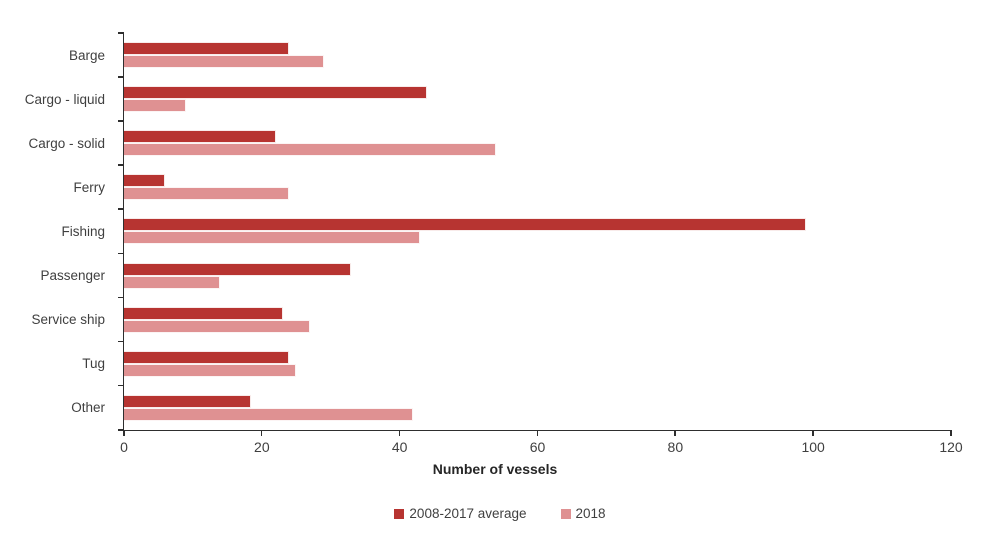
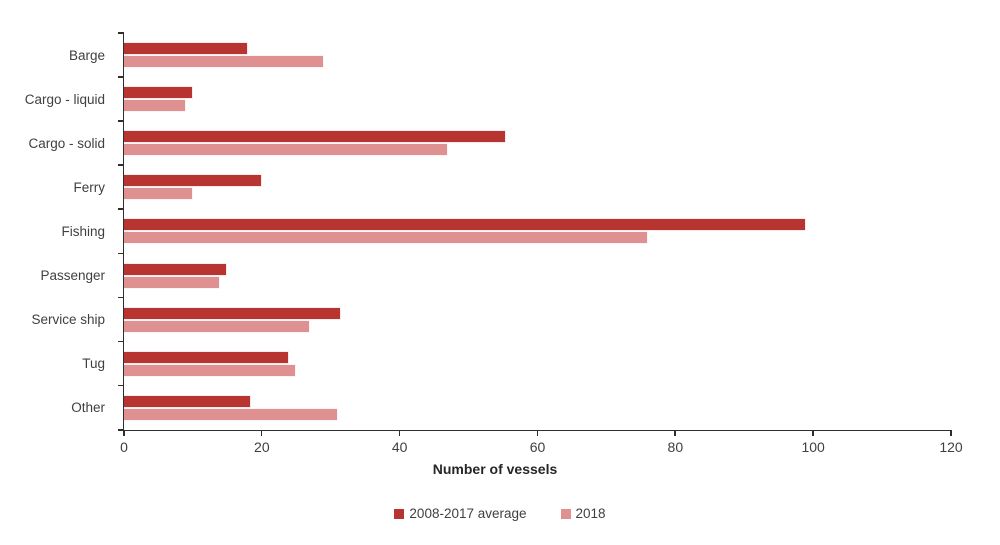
2008-2017 average/Barge: 24 -> 18
2008-2017 average/Cargo - liquid: 44 -> 10
2008-2017 average/Cargo - solid: 22 -> 56
2018/Cargo - solid: 54 -> 47
2008-2017 average/Ferry: 6 -> 20
2018/Ferry: 24 -> 10
2018/Fishing: 43 -> 76
2008-2017 average/Passenger: 33 -> 15
2008-2017 average/Service ship: 23 -> 32
2018/Other: 42 -> 31
